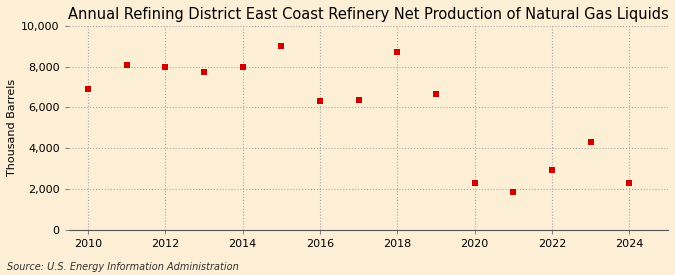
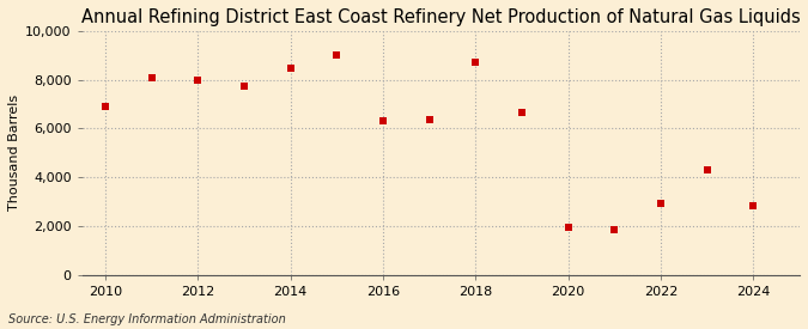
2014: 8,000 -> 8,450
2020: 2,300 -> 1,950
2024: 2,300 -> 2,850
